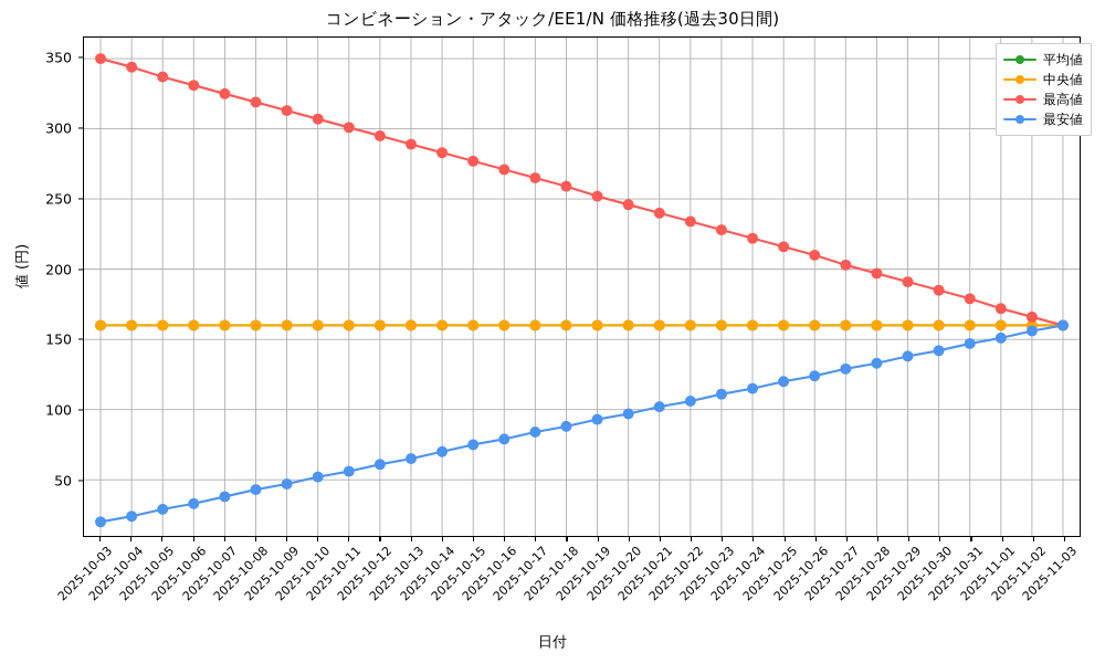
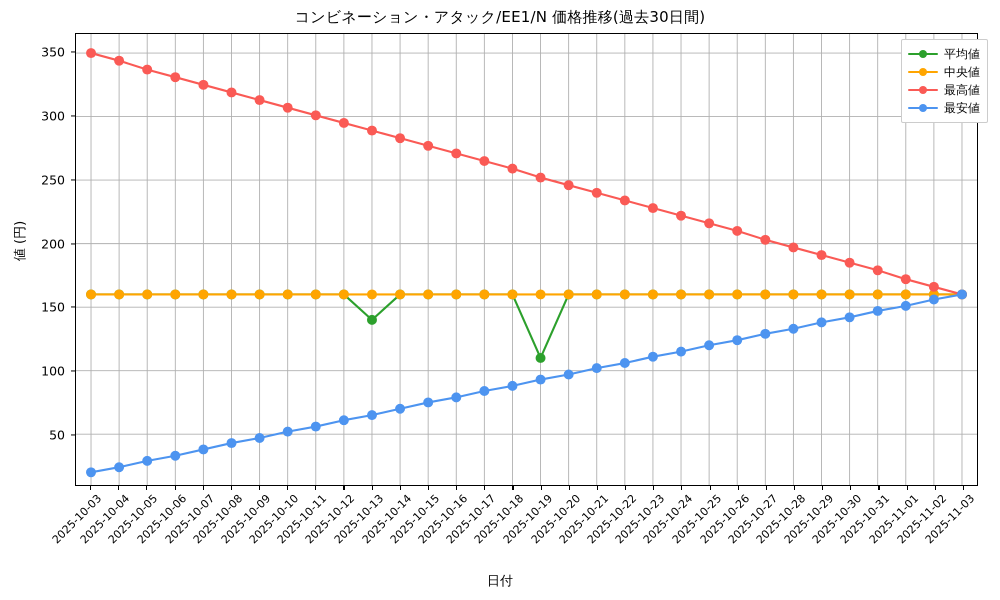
平均値/2025-10-13: 160 -> 140
平均値/2025-10-19: 160 -> 110
